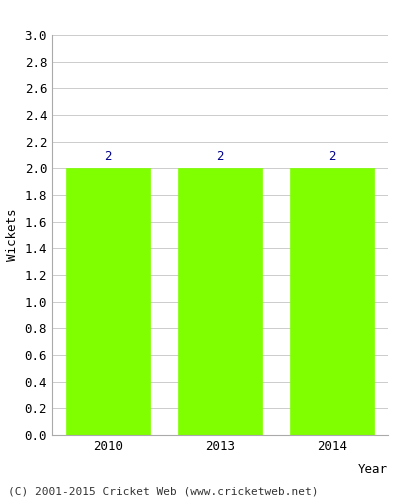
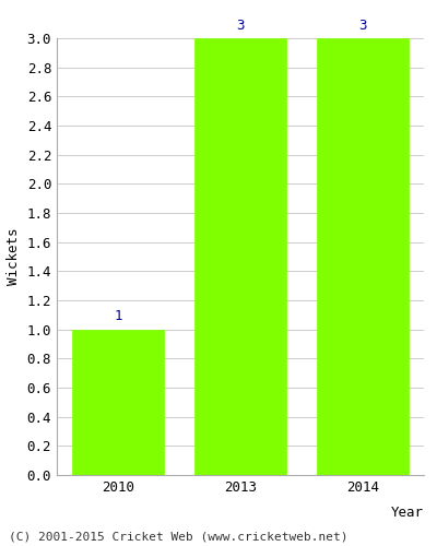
2010: 2 -> 1
2013: 2 -> 3
2014: 2 -> 3
